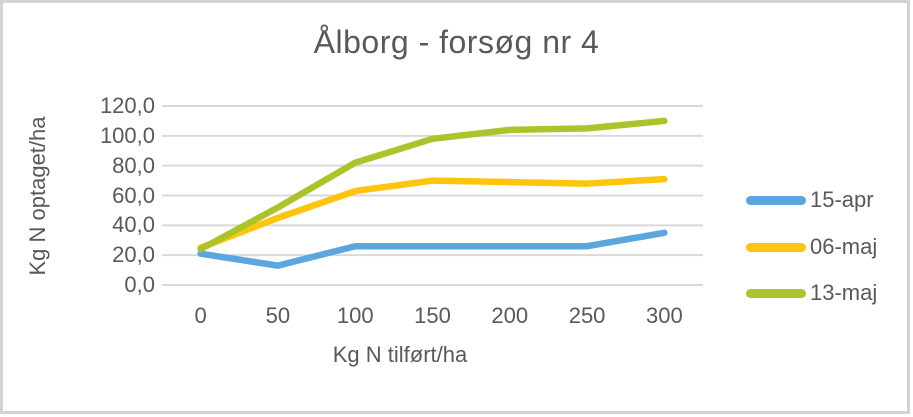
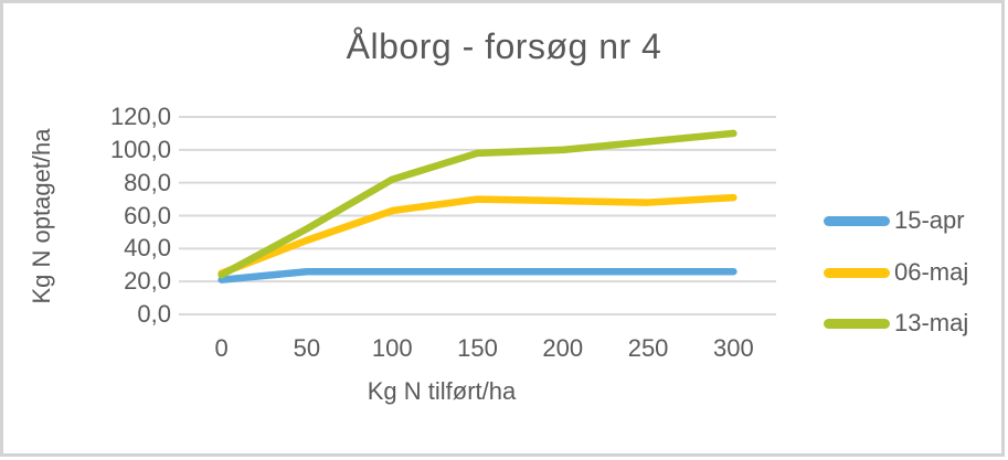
15-apr/50: 13 -> 26
13-maj/200: 104 -> 100
15-apr/300: 35 -> 26
